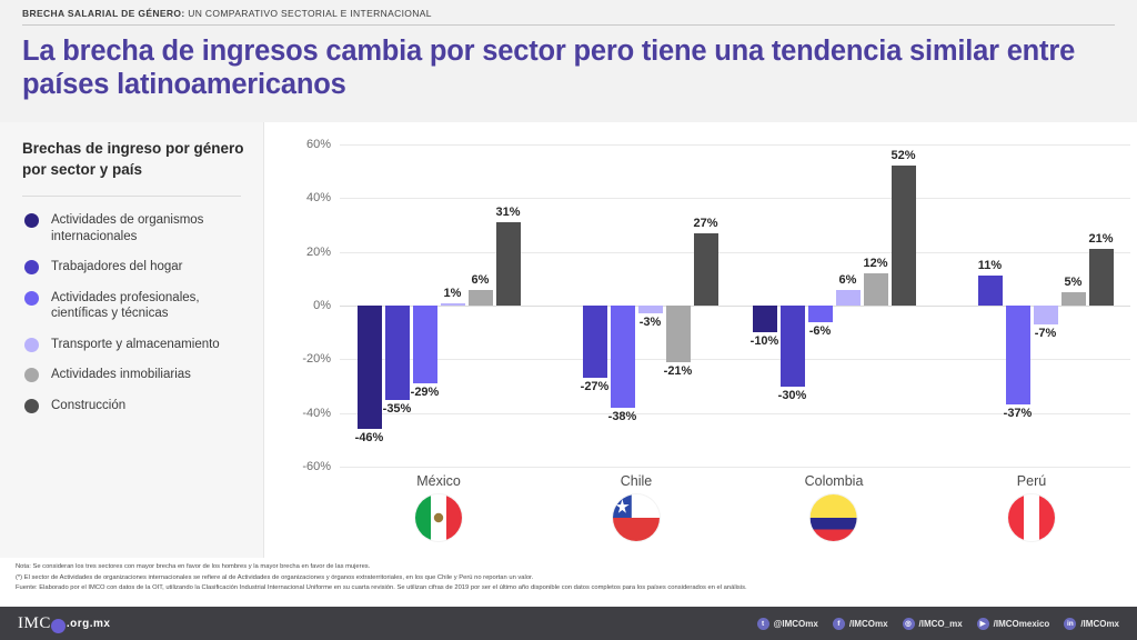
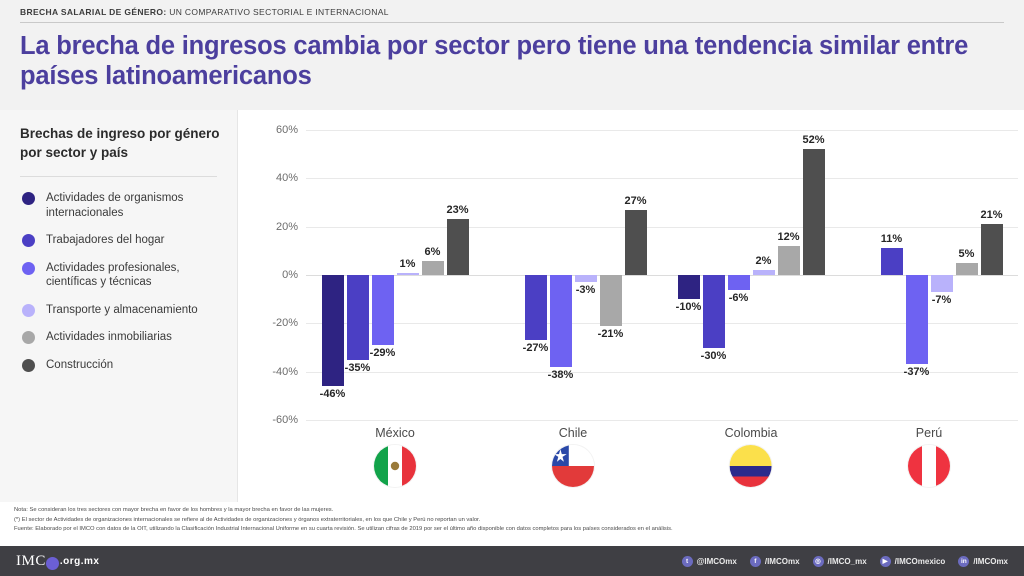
Construcción/México: 31% -> 23%
Transporte y almacenamiento/Colombia: 6% -> 2%
